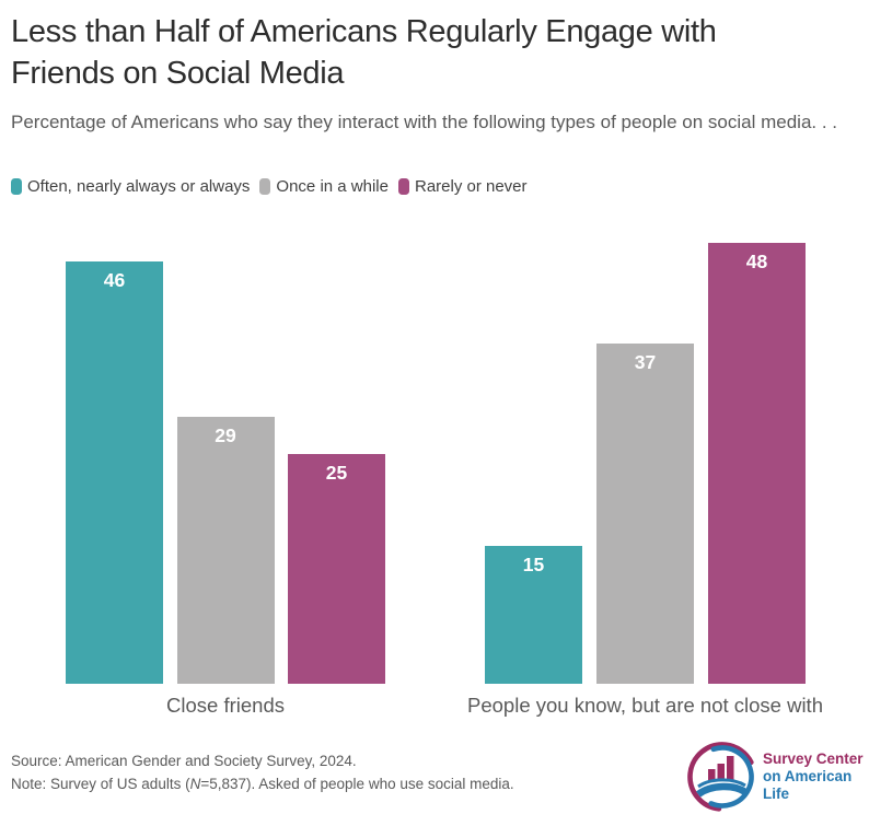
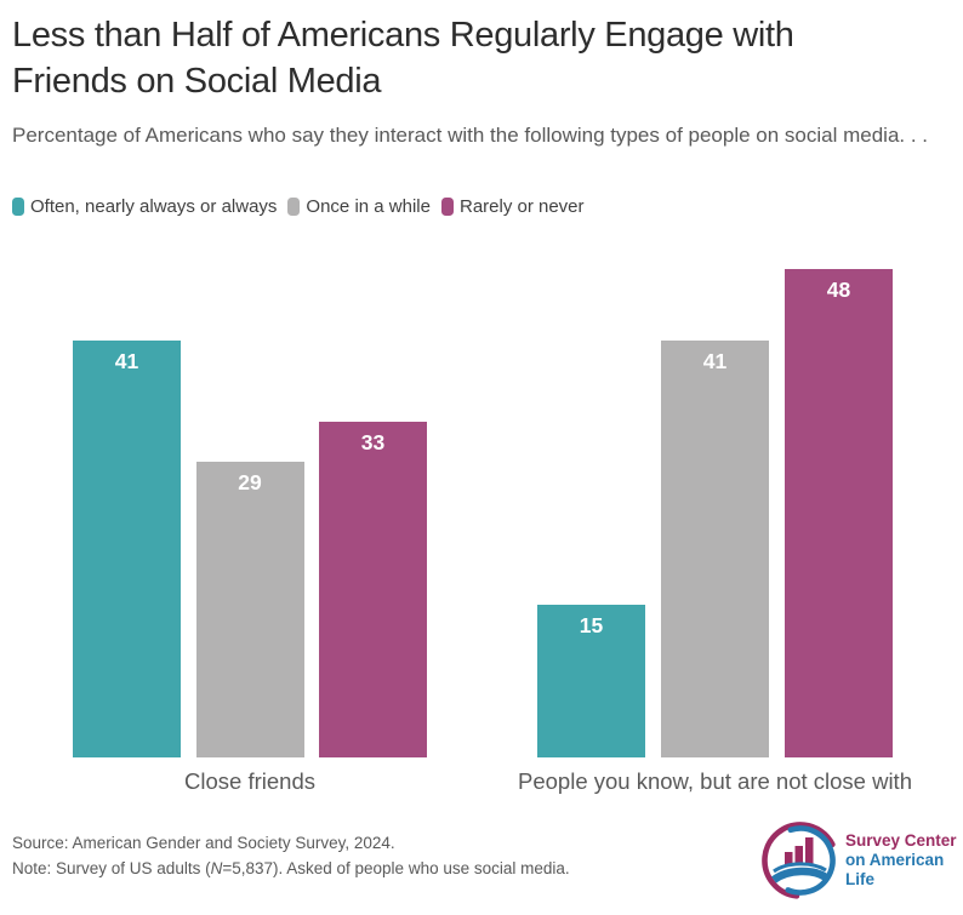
Often, nearly always or always/Close friends: 46 -> 41
Rarely or never/Close friends: 25 -> 33
Once in a while/People you know, but are not close with: 37 -> 41
